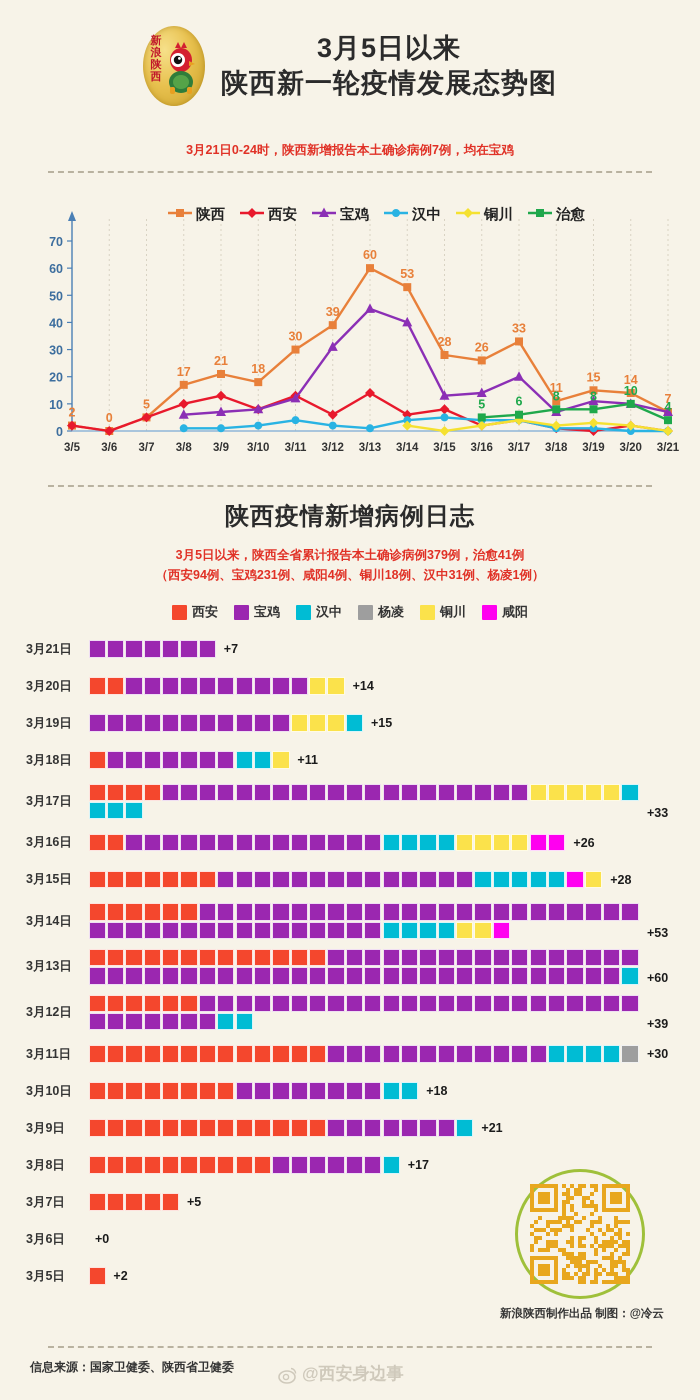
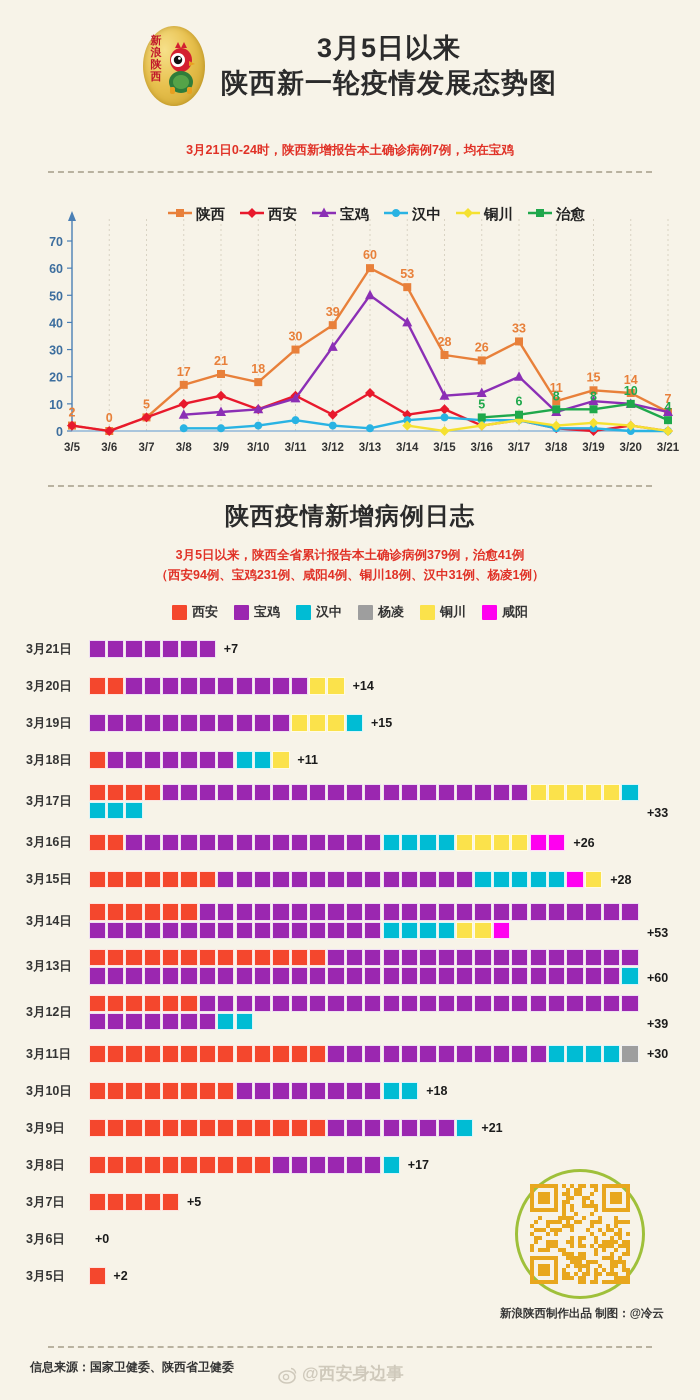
宝鸡/3/13: 45 -> 50
